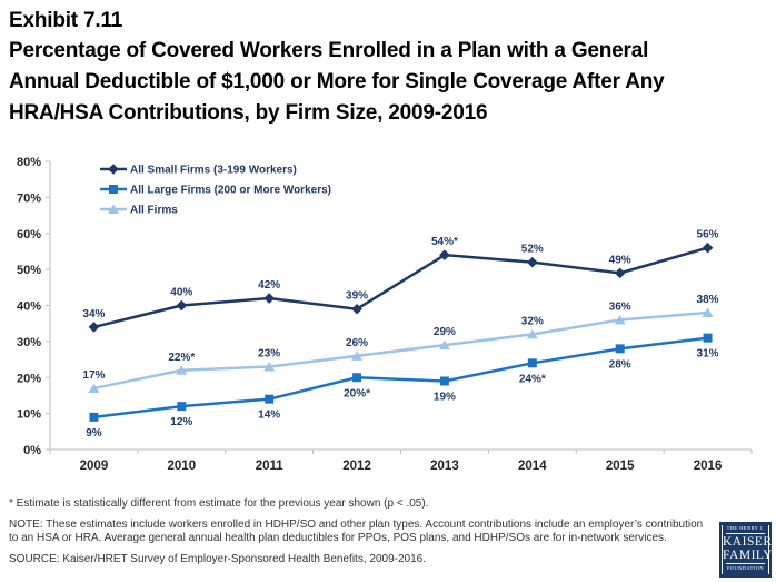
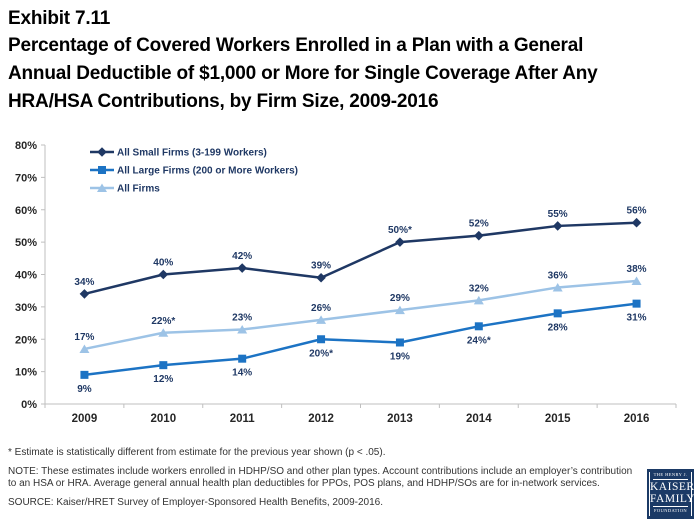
All Small Firms (3-199 Workers)/2013: 54 -> 50
All Small Firms (3-199 Workers)/2015: 49% -> 55%
